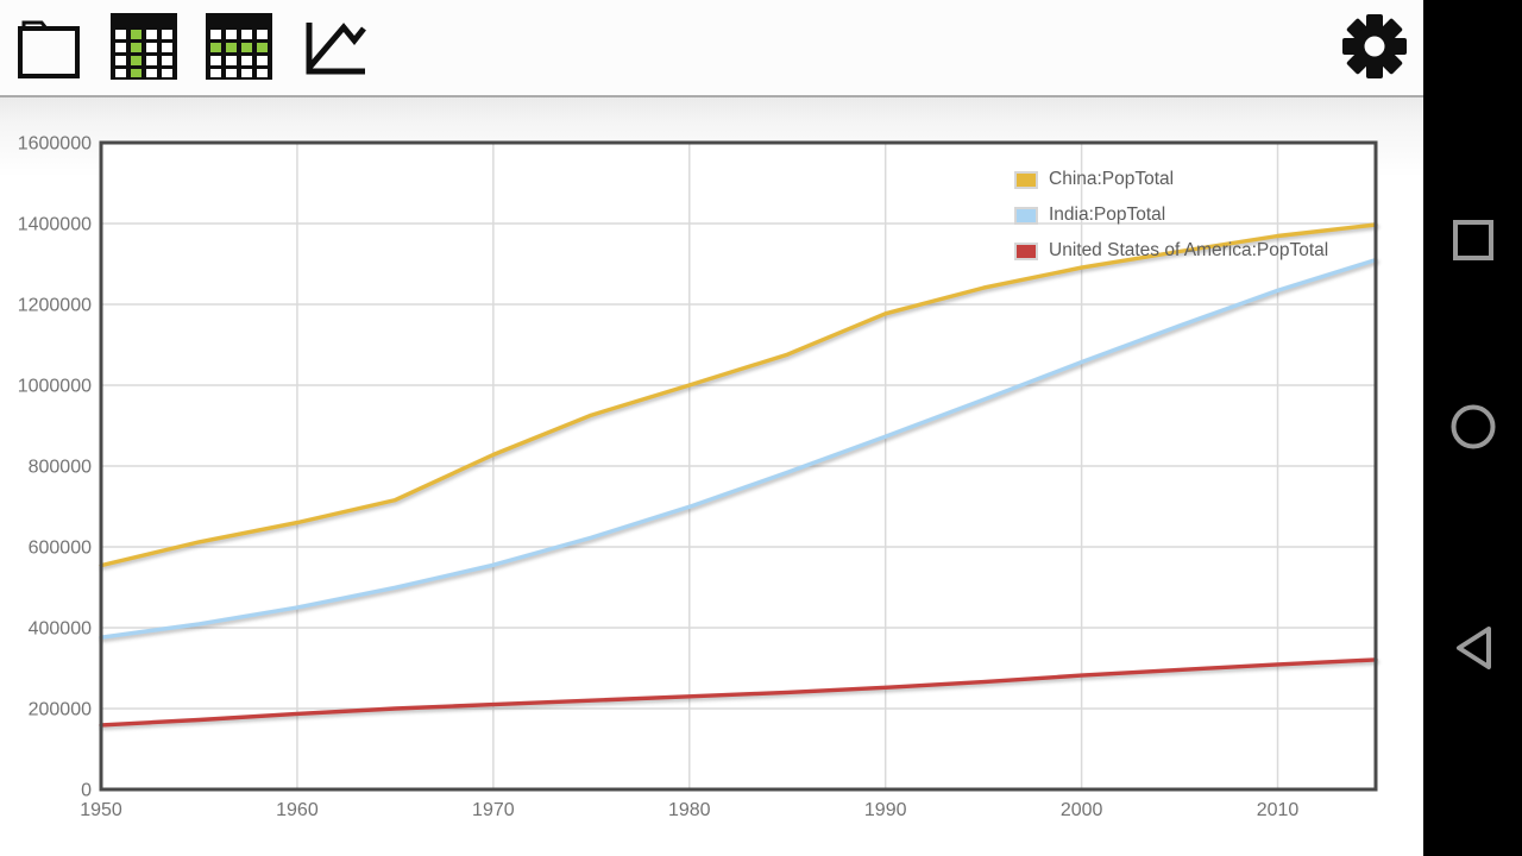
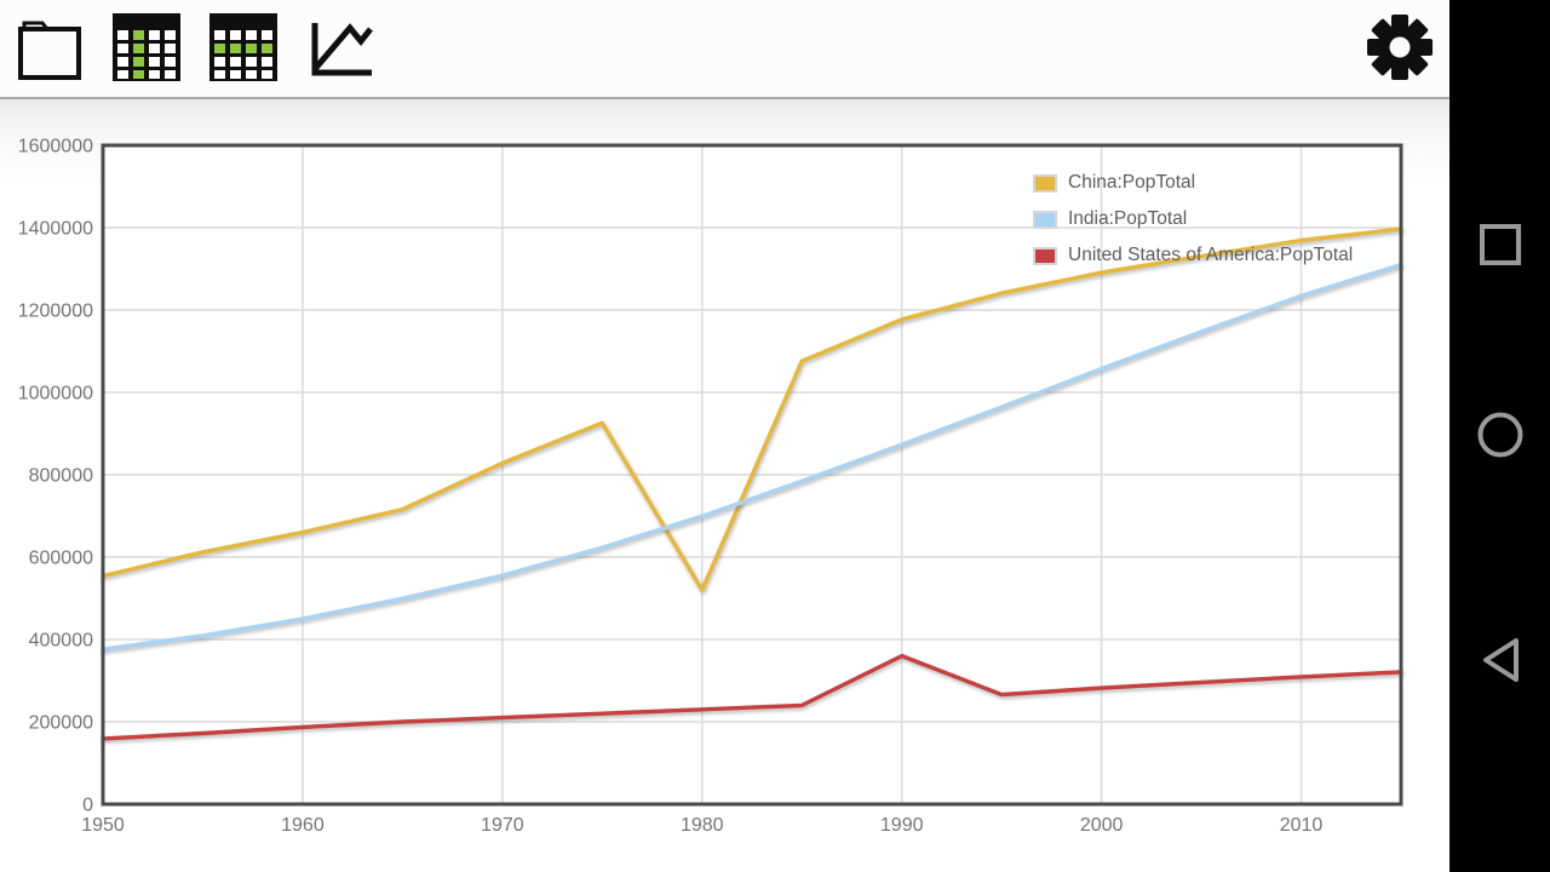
China:PopTotal/1980: 1000000 -> 520000
United States of America:PopTotal/1990: 250000 -> 360000
